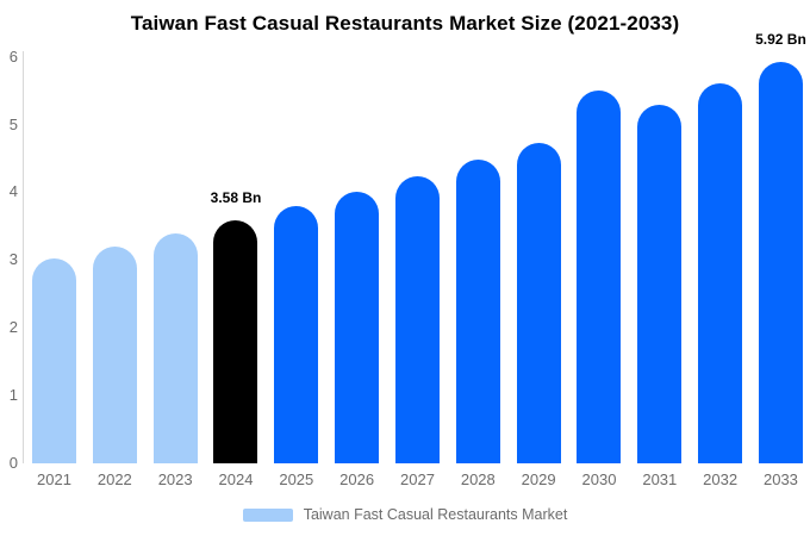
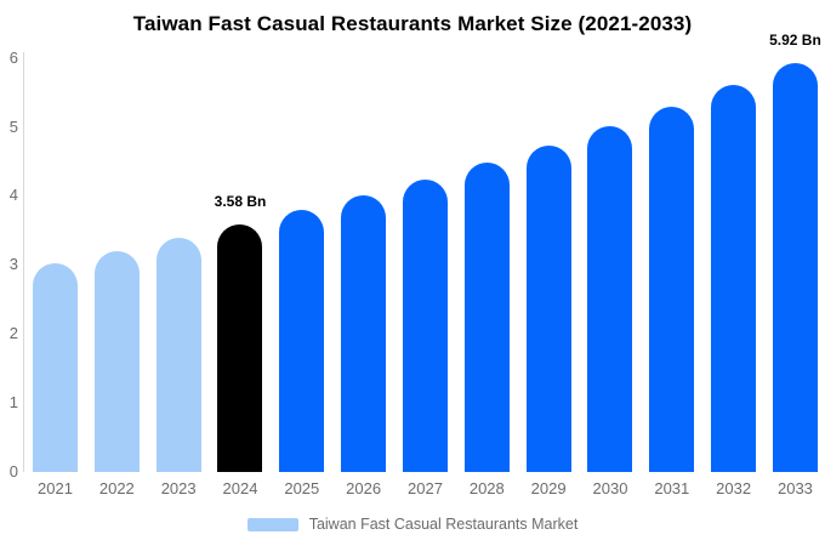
2030: 5.5 -> 5.0
